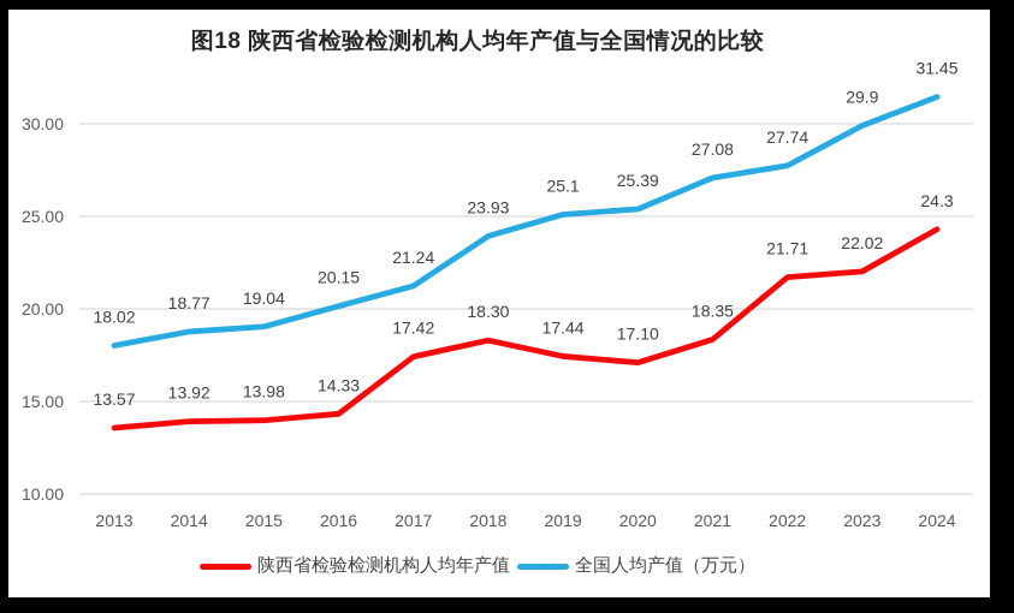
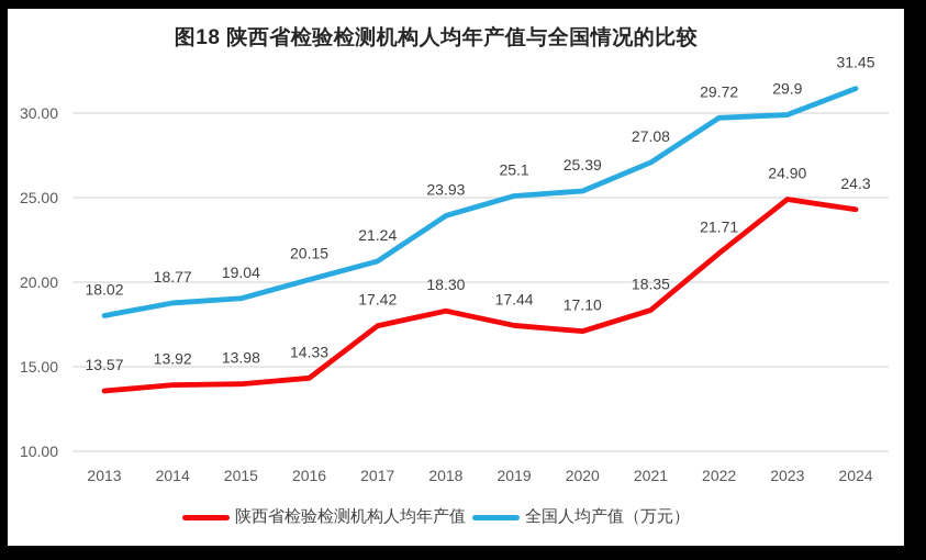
全国人均产值（万元）/2022: 27.74 -> 29.72
陕西省检验检测机构人均年产值/2023: 22.02 -> 24.90
